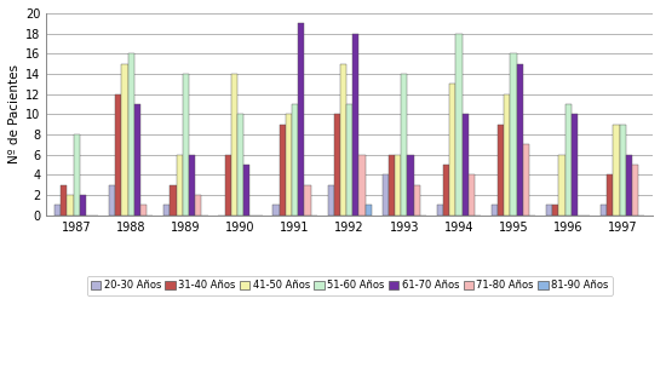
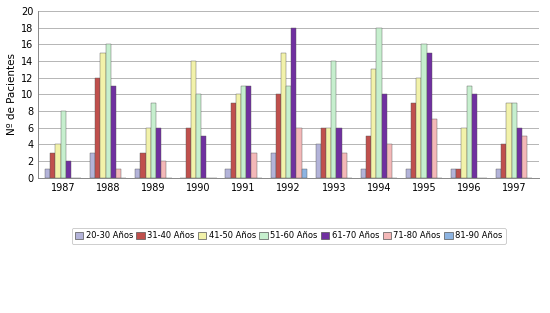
41-50 Años/1987: 2 -> 4
51-60 Años/1989: 14 -> 9
61-70 Años/1991: 19 -> 11
